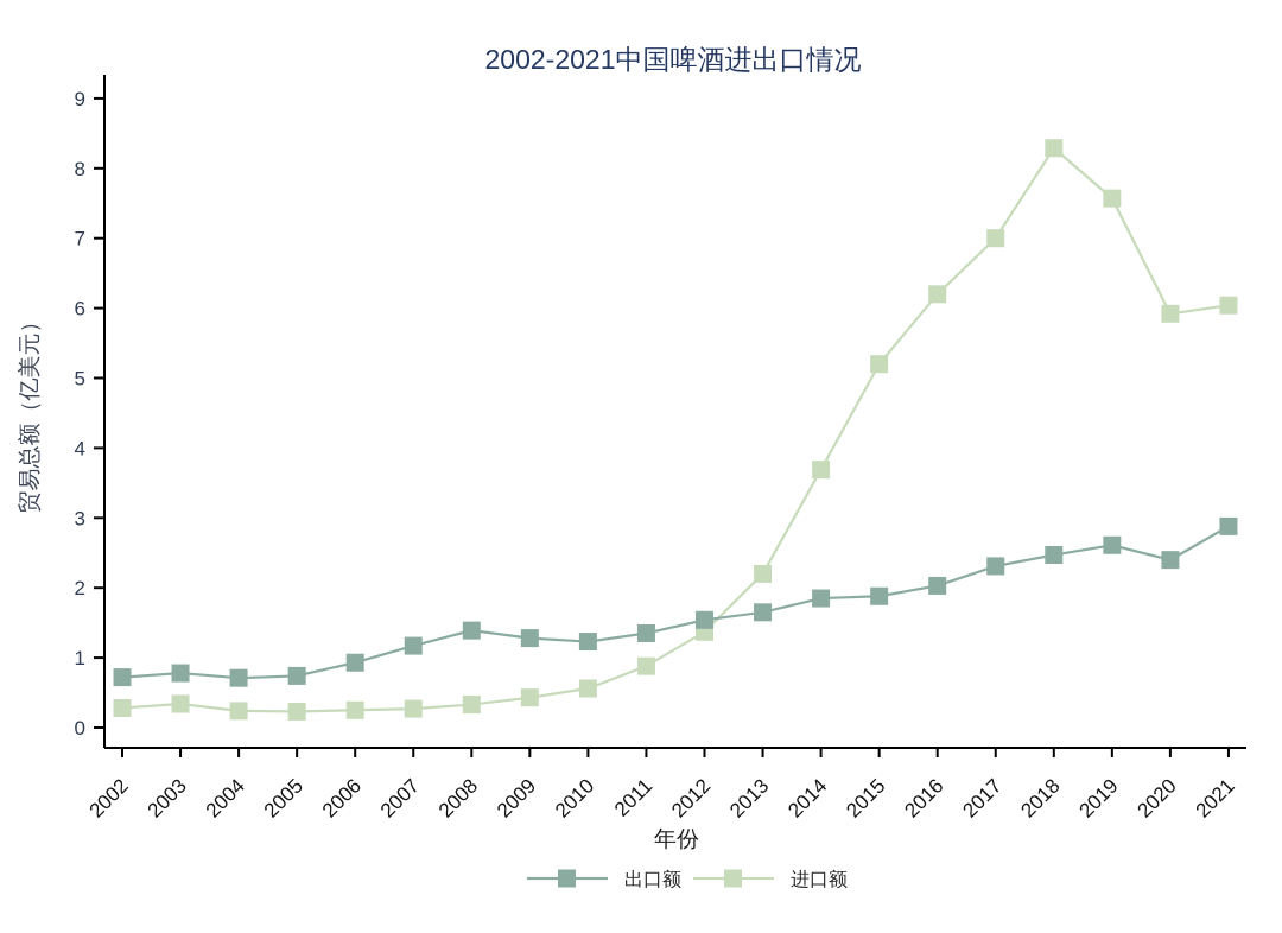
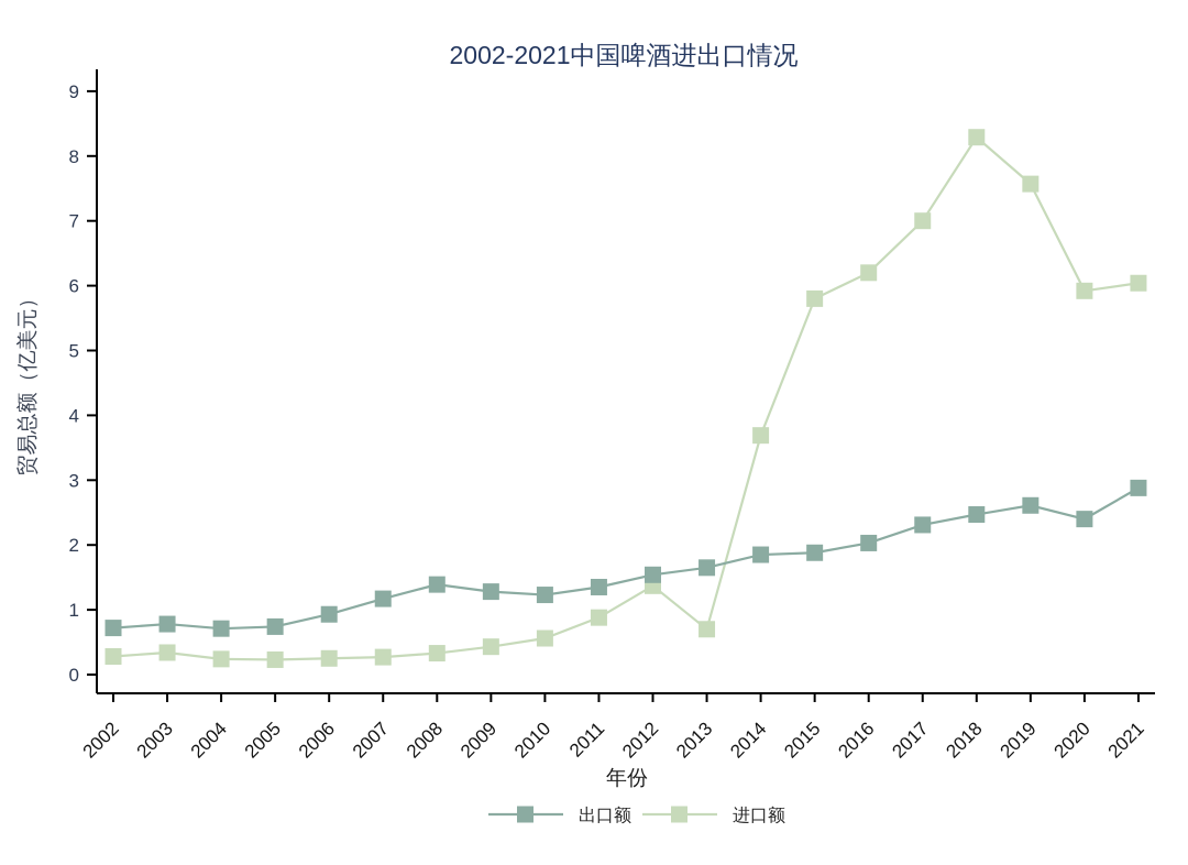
进口额/2013: 2.2 -> 0.7
进口额/2015: 5.2 -> 5.8
